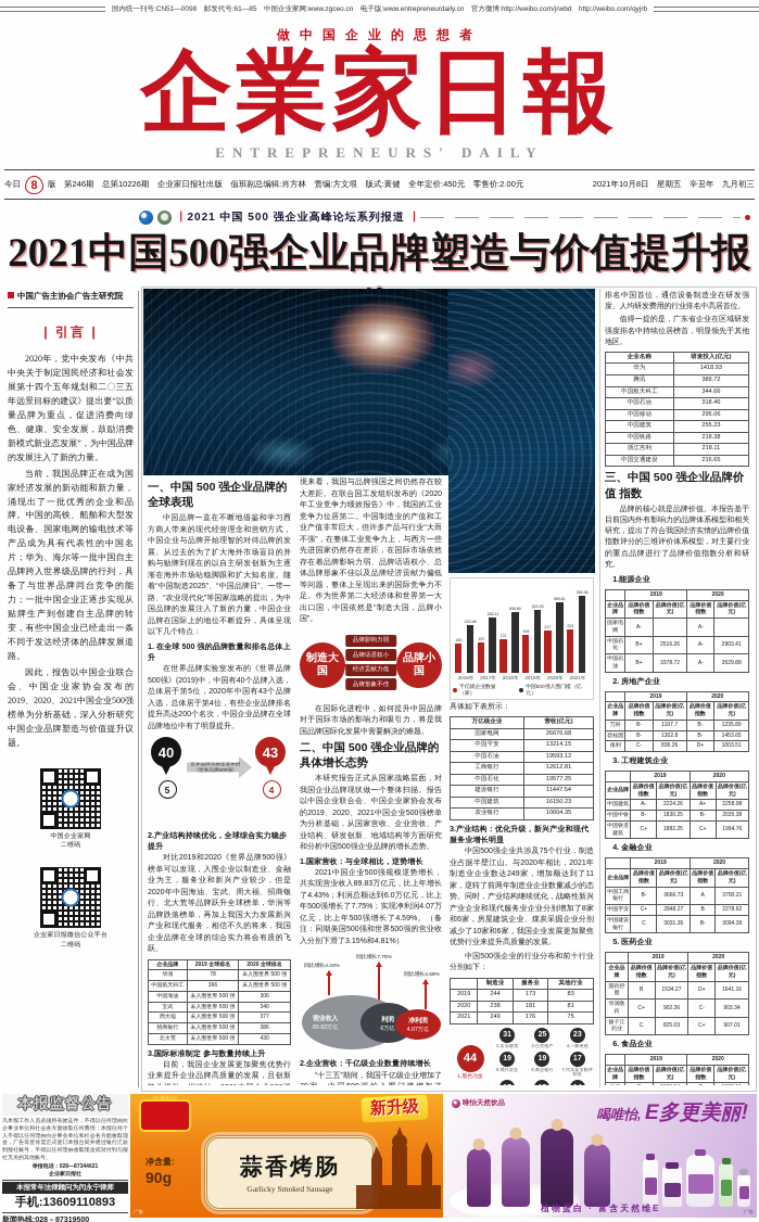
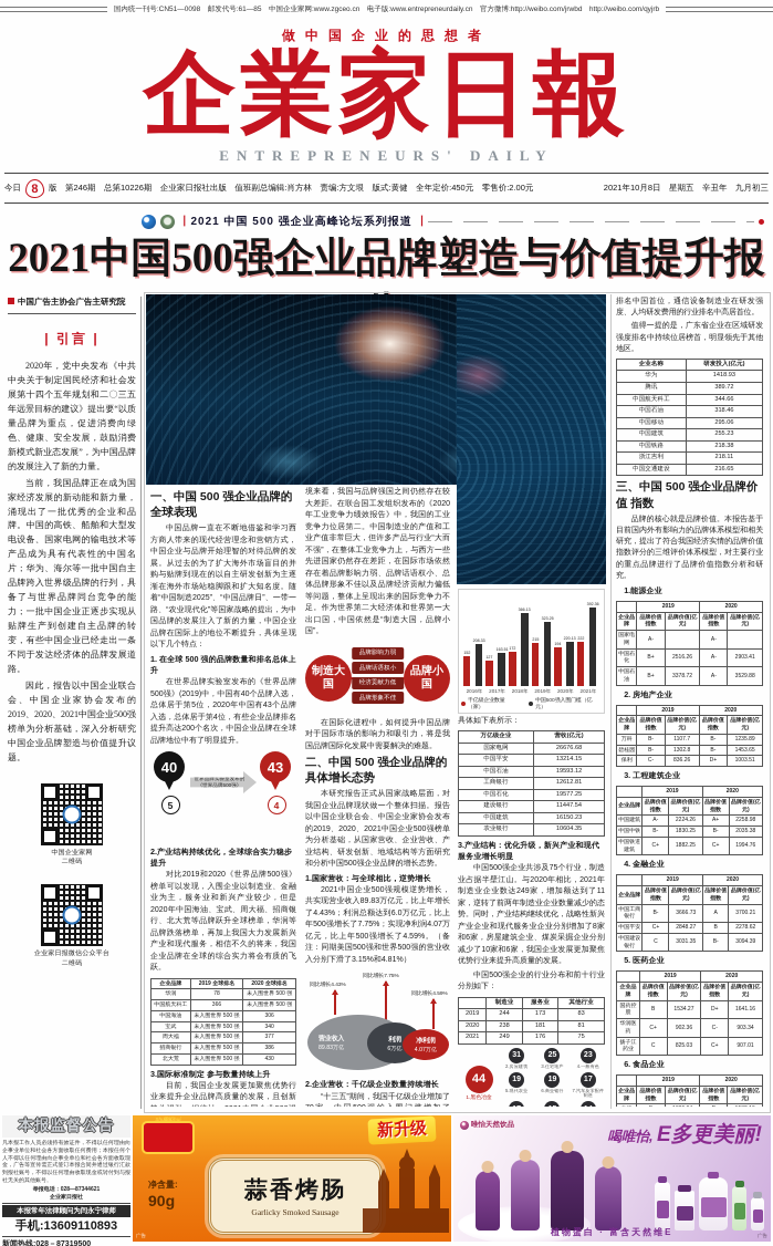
中国500强入围门槛（亿元）/2016年: 243.46 -> 208.33
千亿级企业数量（家）/2017年: 157 -> 127
中国500强入围门槛（亿元）/2017年: 283.11 -> 163.51
中国500强入围门槛（亿元）/2018年: 306.89 -> 366.13
千亿级企业数量（家）/2019年: 194 -> 215
千亿级企业数量（家）/2020年: 217 -> 194
中国500强入围门槛（亿元）/2020年: 359.61 -> 220.13
